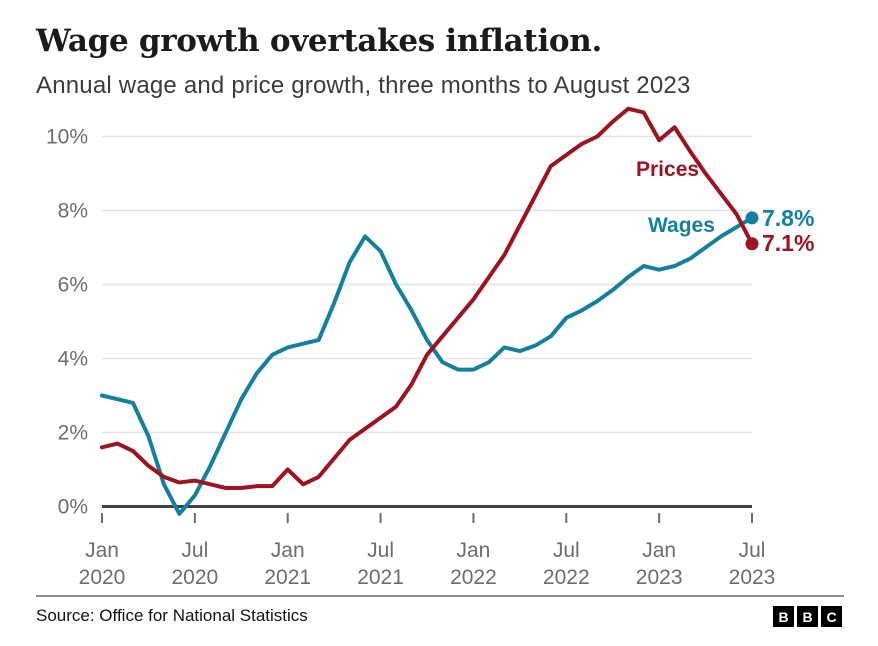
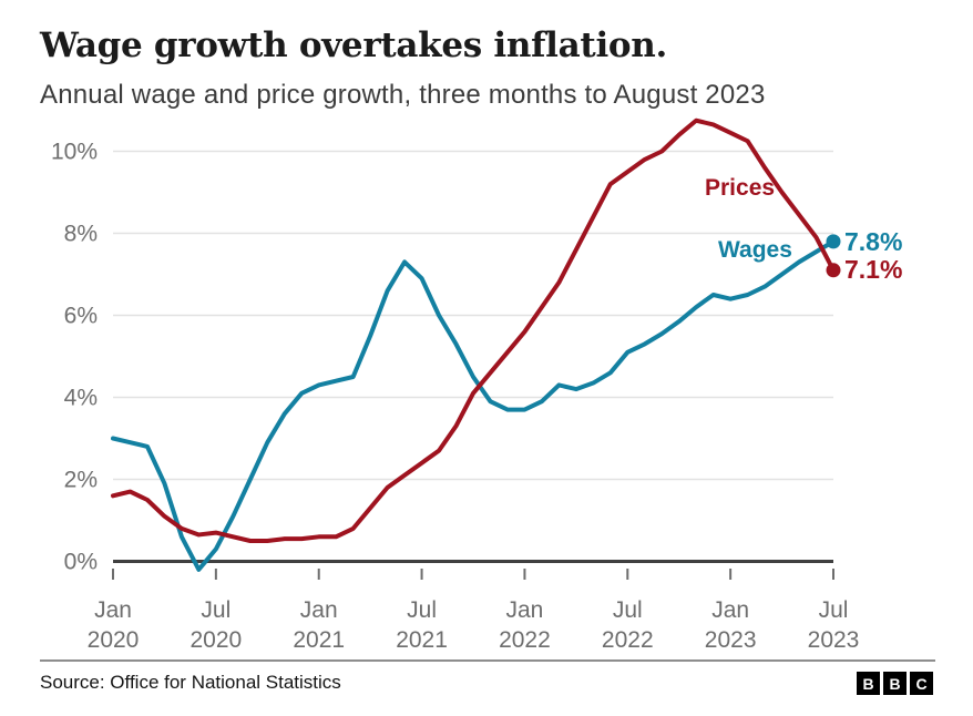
Prices/Jan 2021: 1.0% -> 0.6%
Prices/Jan 2023: 9.9% -> 10.4%
